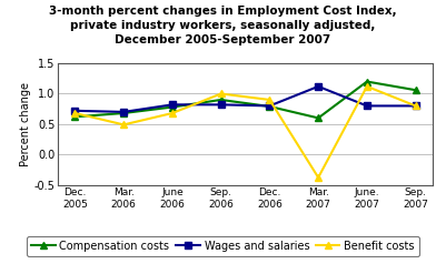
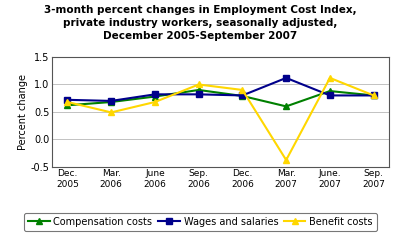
Compensation costs/June. 2007: 1.20 -> 0.88
Compensation costs/Sep. 2007: 1.06 -> 0.80
